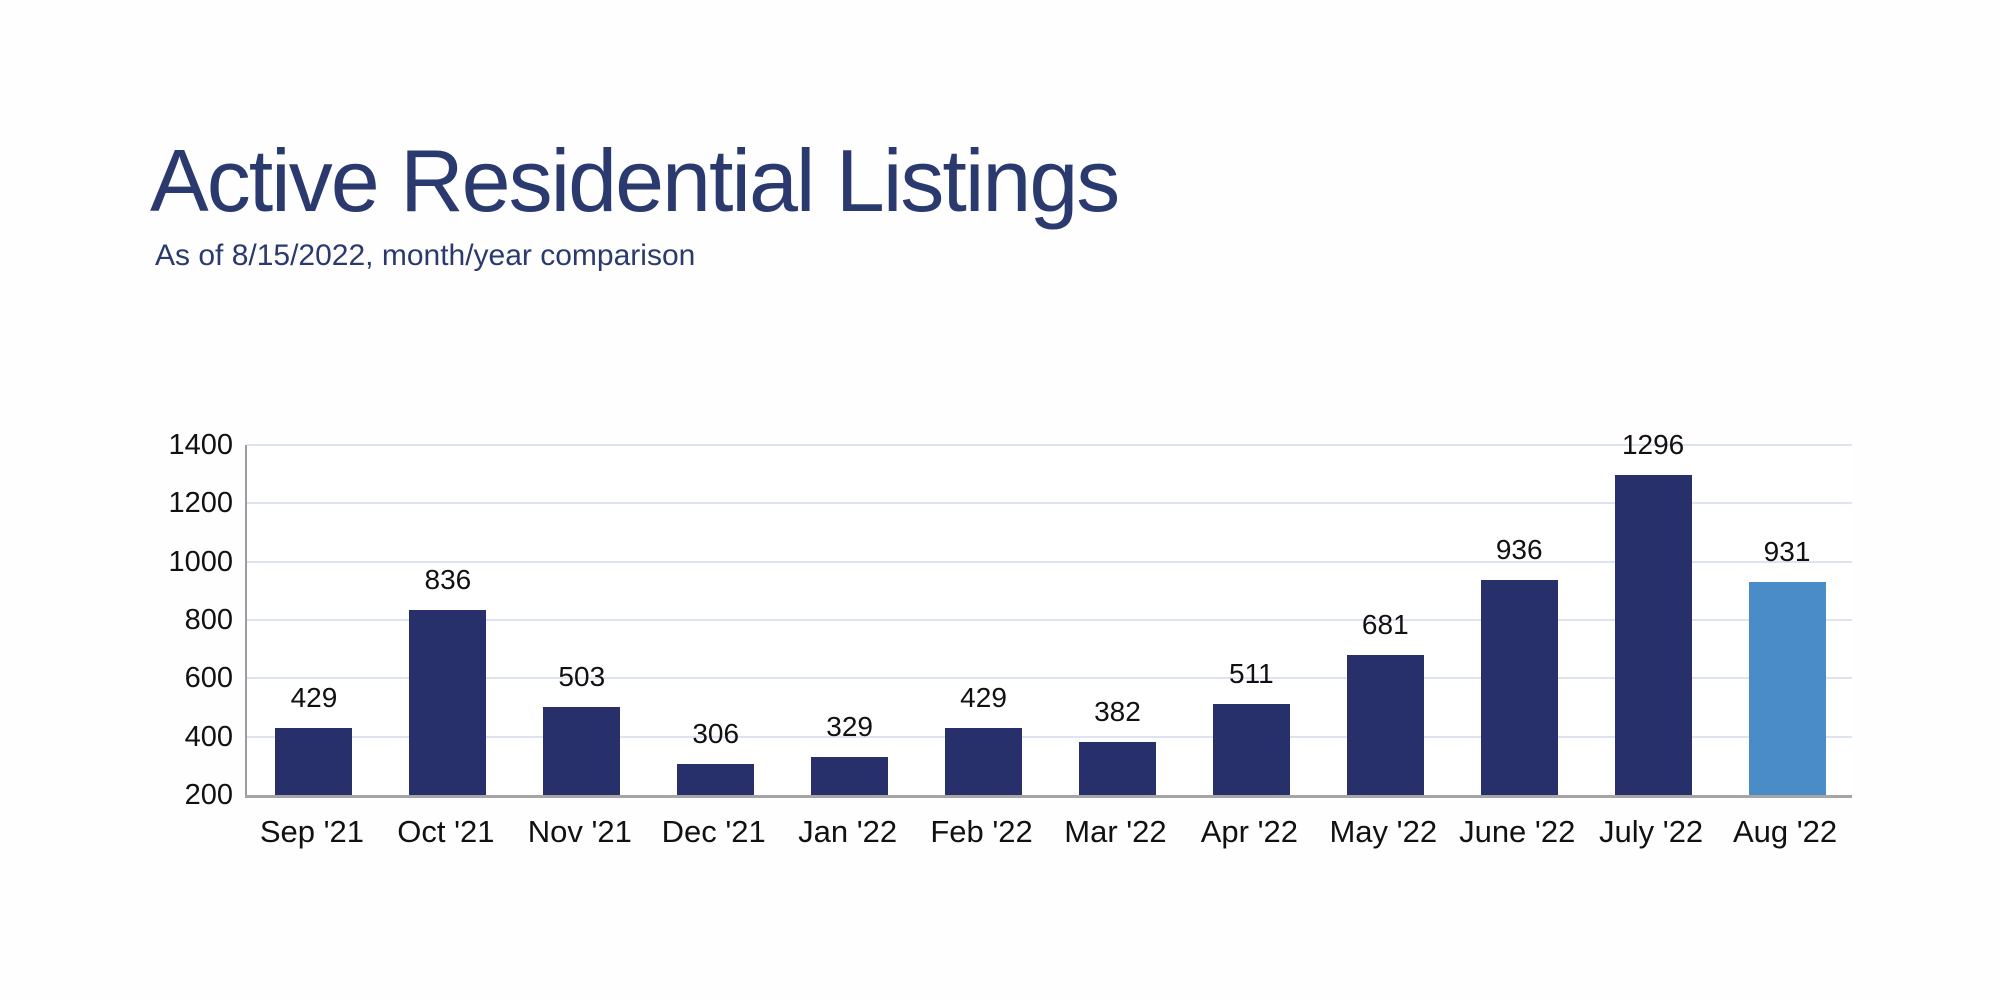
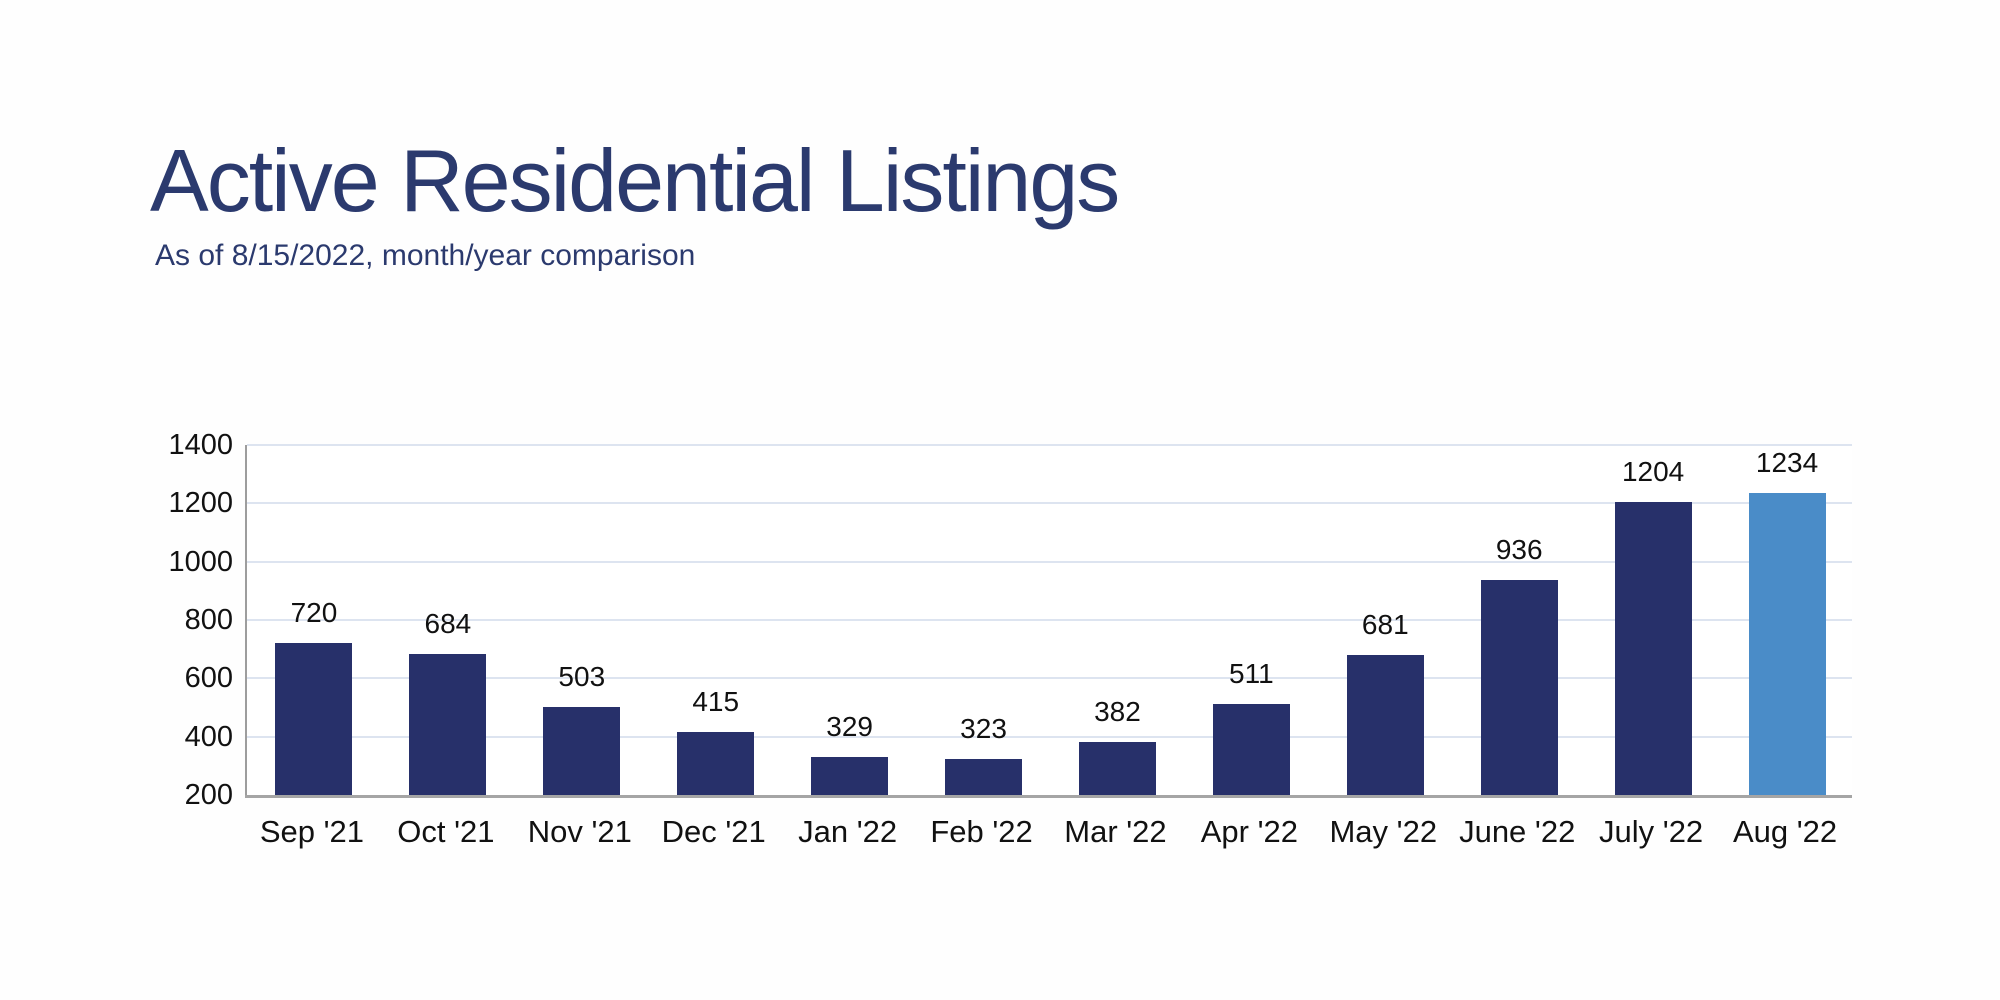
Sep '21: 429 -> 720
Oct '21: 836 -> 684
Dec '21: 306 -> 415
Feb '22: 429 -> 323
July '22: 1296 -> 1204
Aug '22: 931 -> 1234
